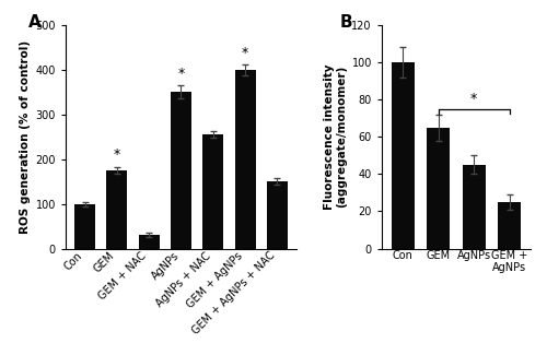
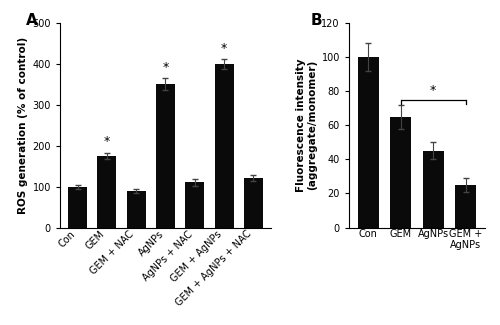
GEM + NAC: 30 -> 90
AgNPs + NAC: 255 -> 110
GEM + AgNPs + NAC: 150 -> 120
